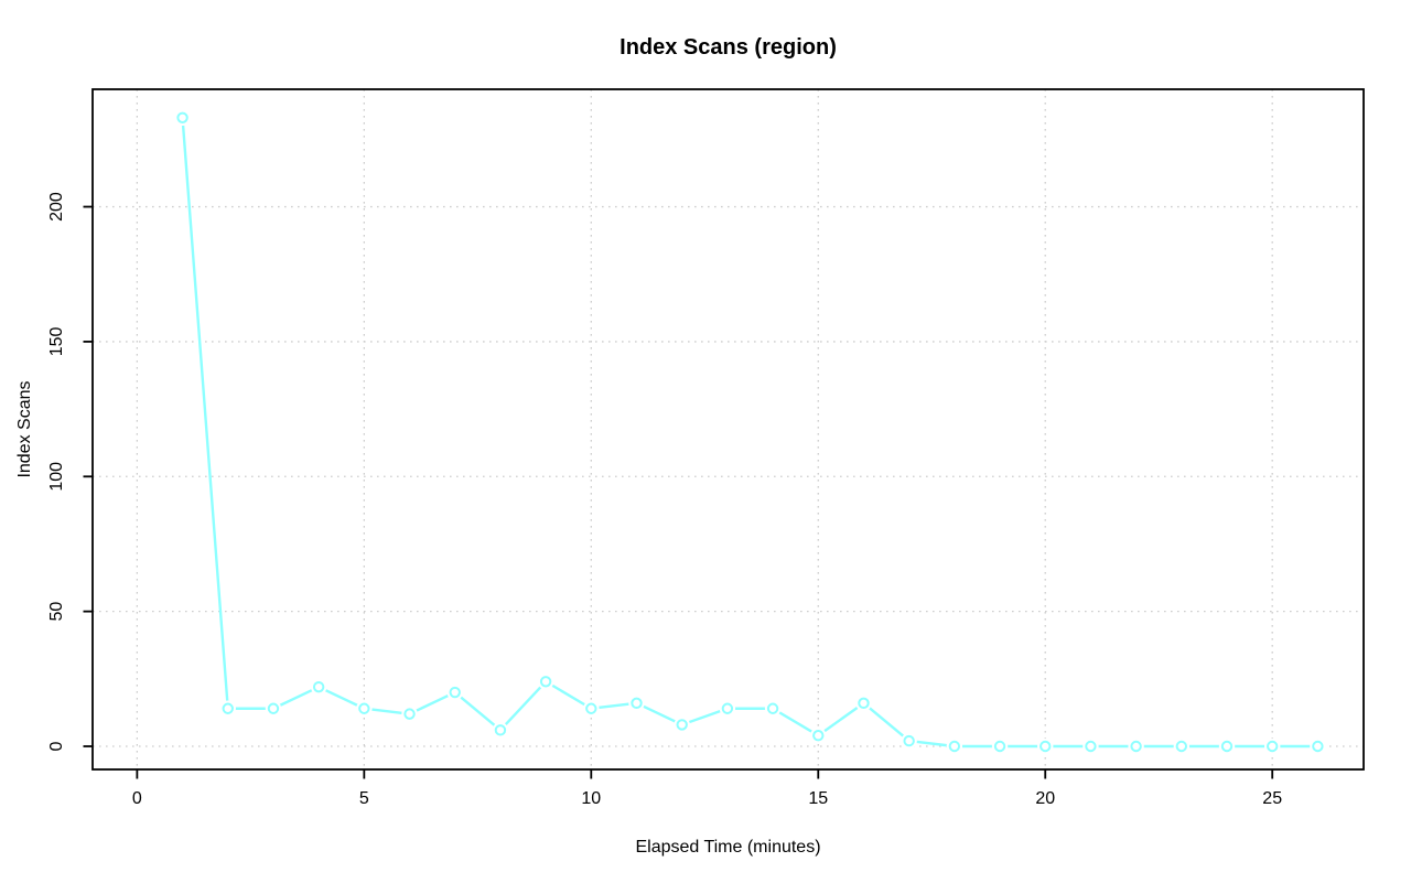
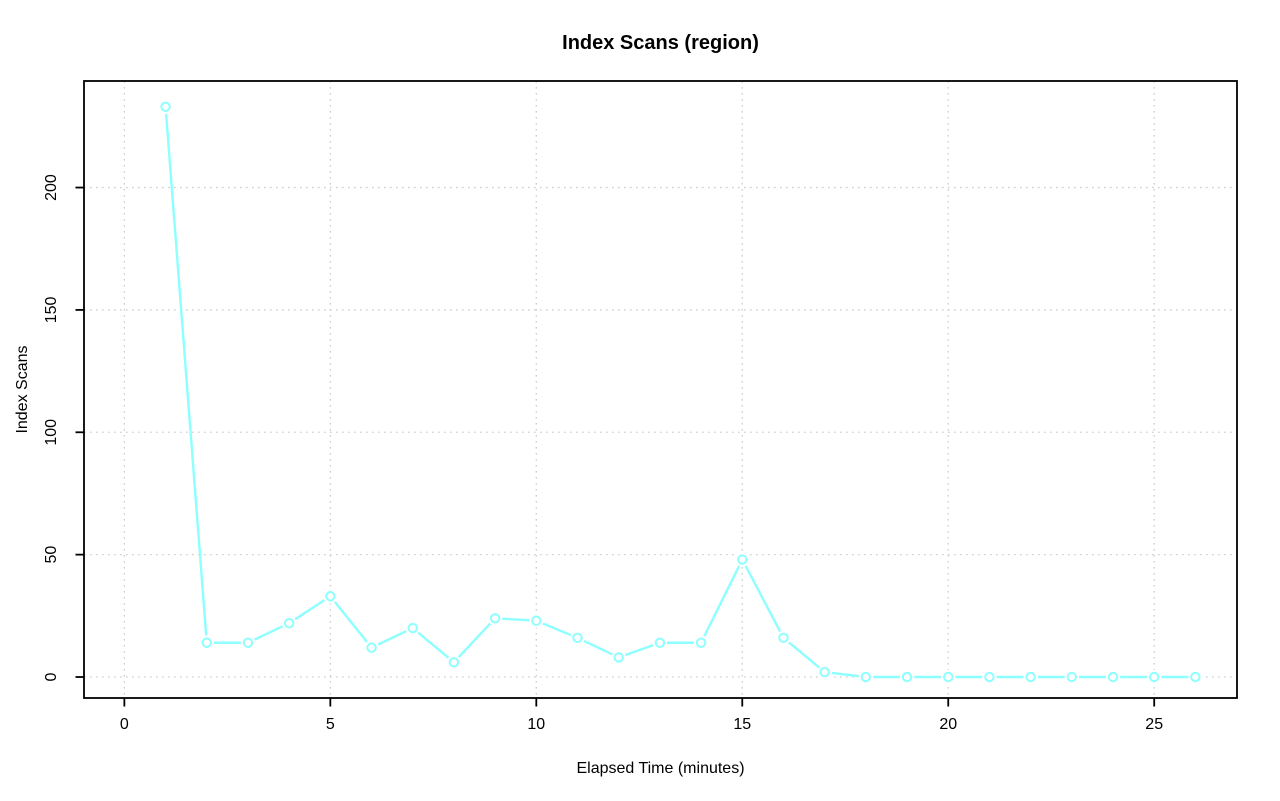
5: 14 -> 33
10: 14 -> 23
15: 4 -> 48
